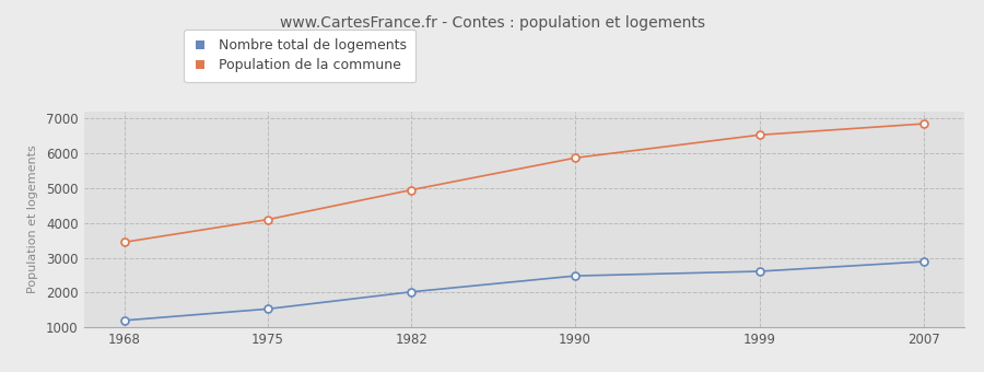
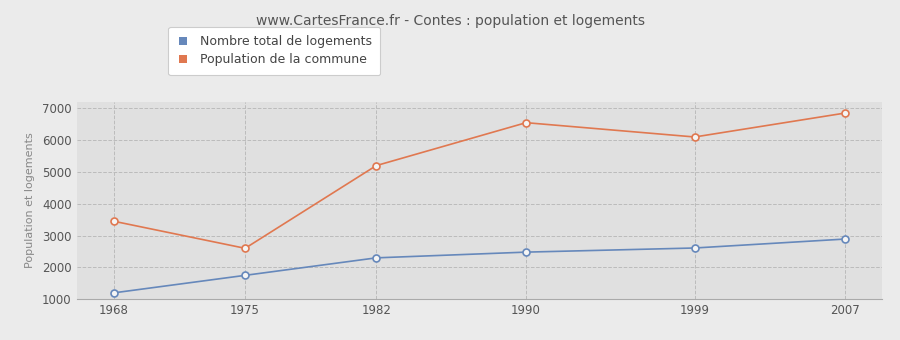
Nombre total de logements/1975: 1530 -> 1750
Population de la commune/1975: 4100 -> 2600
Nombre total de logements/1982: 2020 -> 2300
Population de la commune/1982: 4950 -> 5200
Population de la commune/1990: 5870 -> 6550
Population de la commune/1999: 6530 -> 6100
